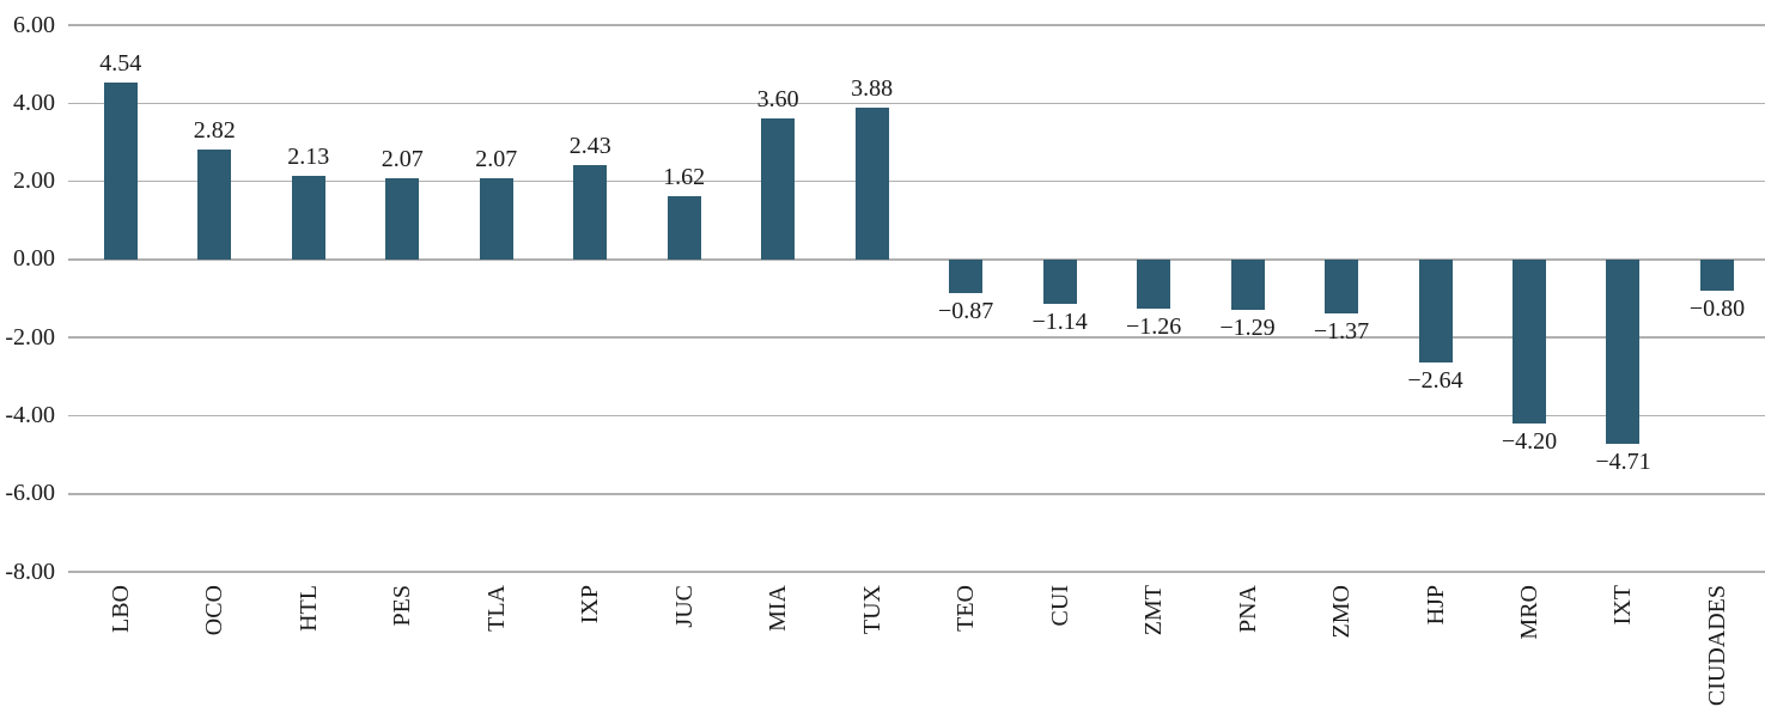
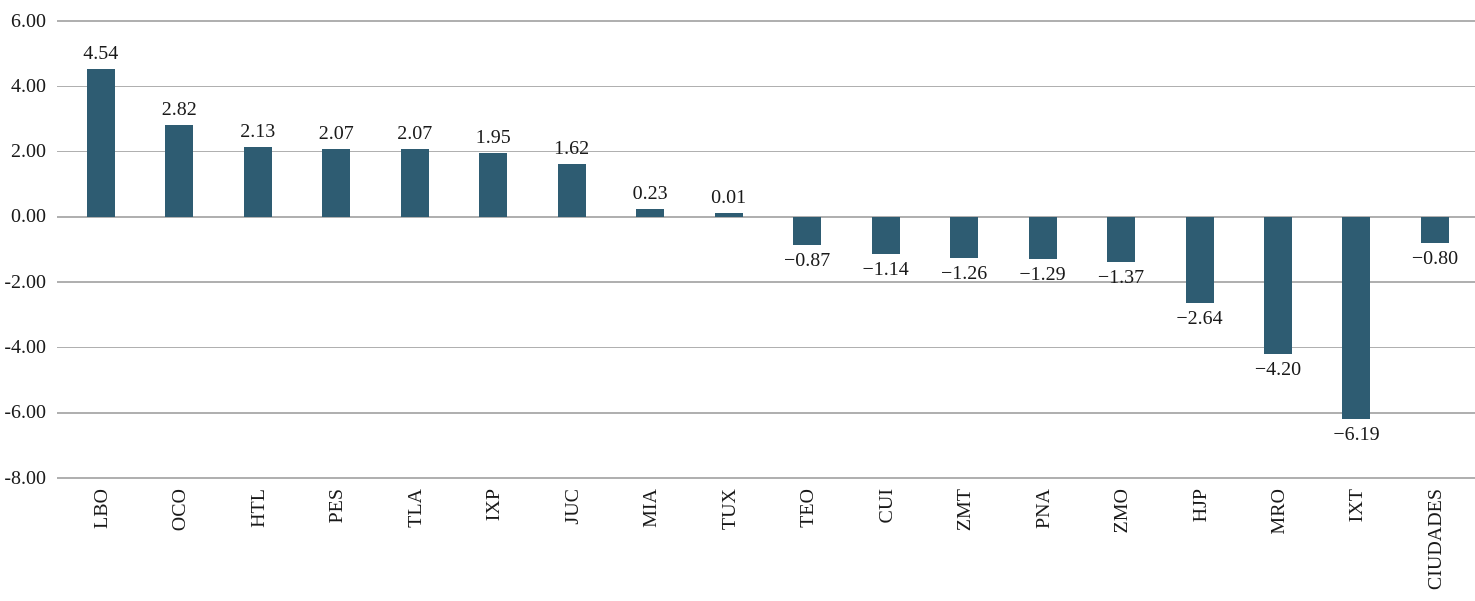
IXP: 2.43 -> 1.95
MIA: 3.60 -> 0.23
TUX: 3.88 -> 0.01
IXT: −4.71 -> −6.19
